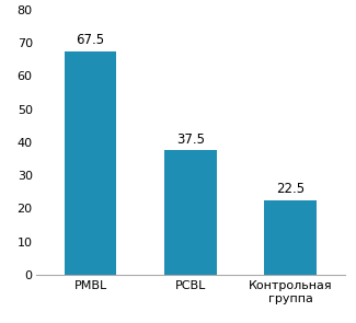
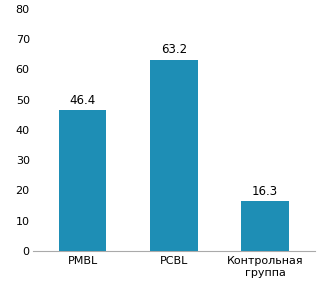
PMBL: 67.5 -> 46.4
PCBL: 37.5 -> 63.2
Контрольная группа: 22.5 -> 16.3
